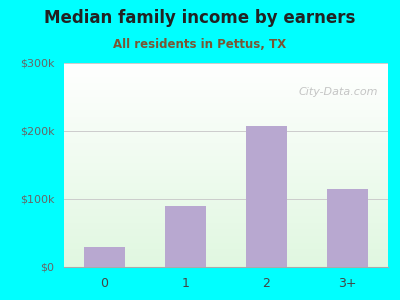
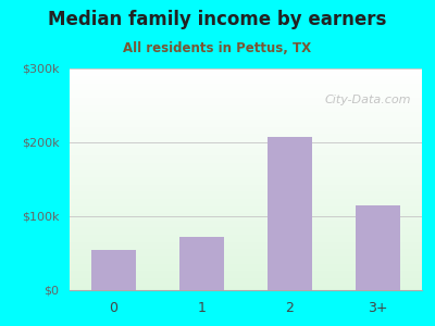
0: $30k -> $54k
1: $90k -> $72k
